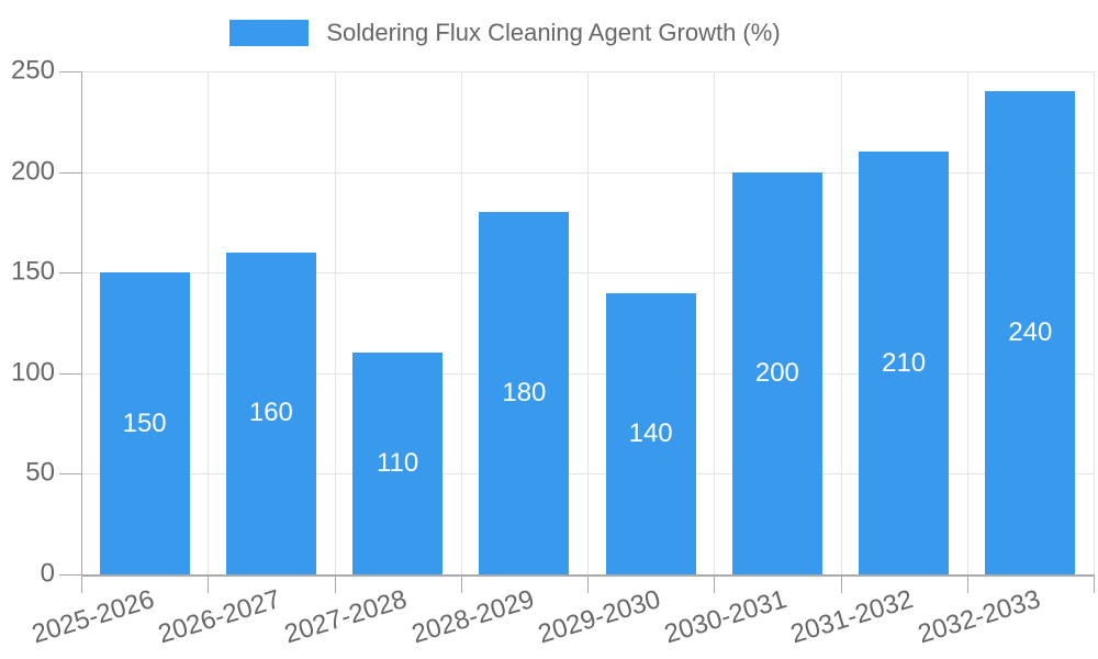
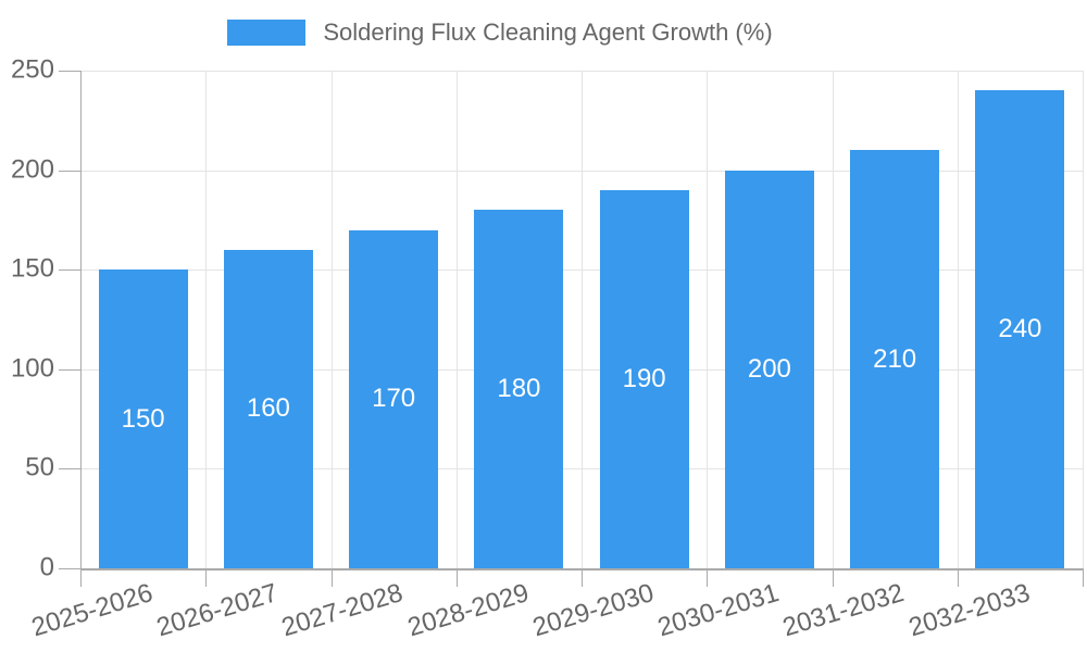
2027-2028: 110 -> 170
2029-2030: 140 -> 190
